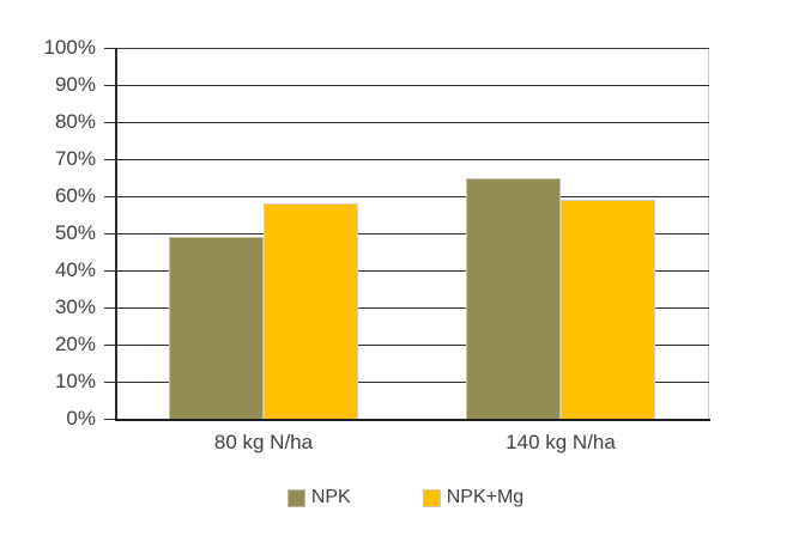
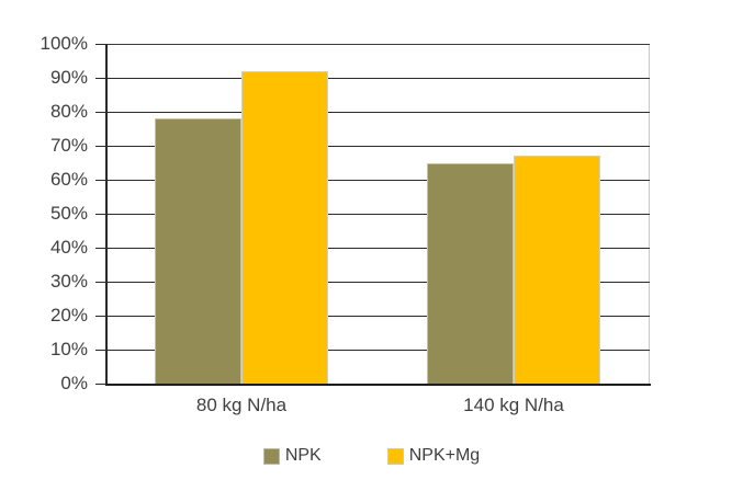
NPK/80 kg N/ha: 49% -> 78%
NPK+Mg/80 kg N/ha: 58% -> 92%
NPK+Mg/140 kg N/ha: 59% -> 67%
